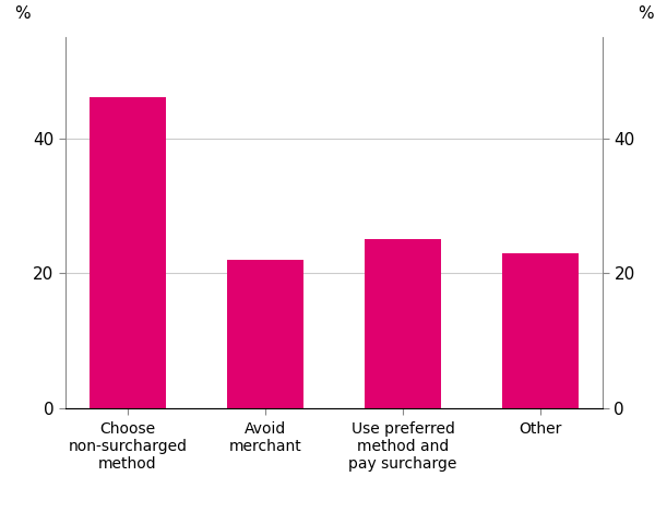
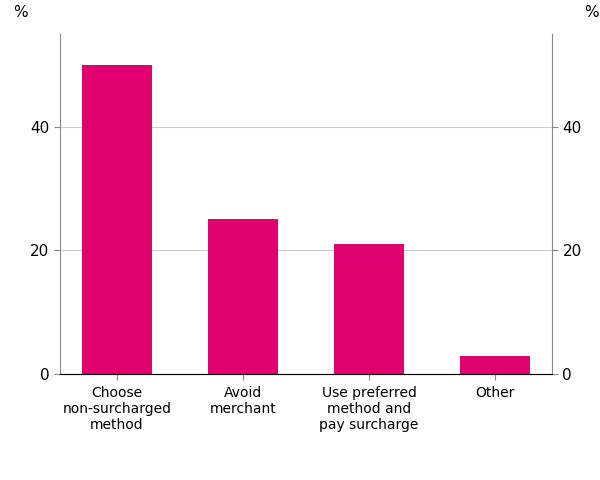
Choose non-surcharged method: 46 -> 50
Avoid merchant: 22 -> 25
Use preferred method and pay surcharge: 25 -> 21
Other: 23 -> 3
